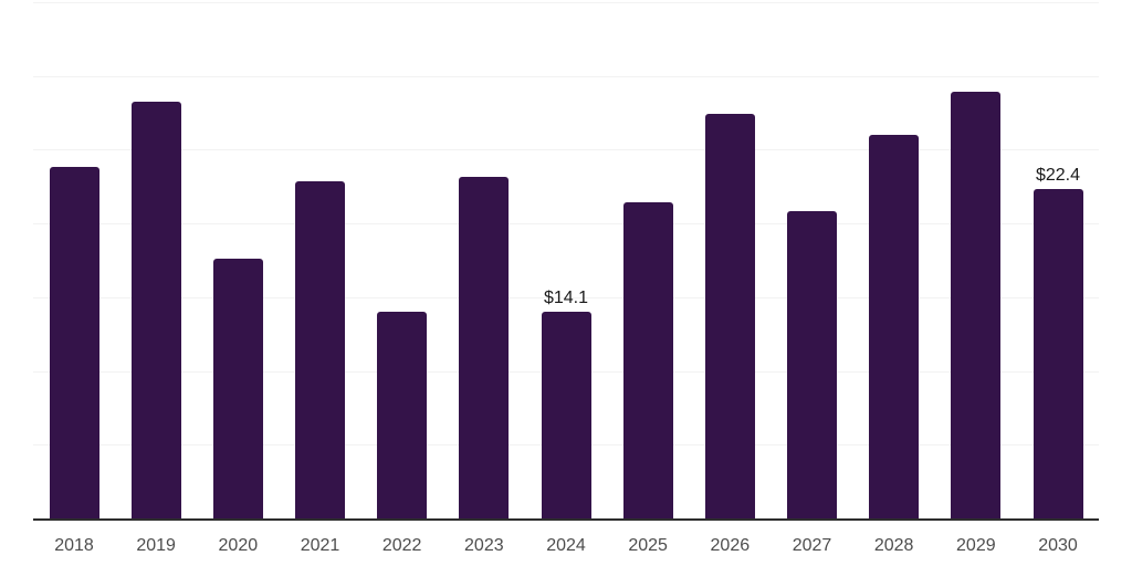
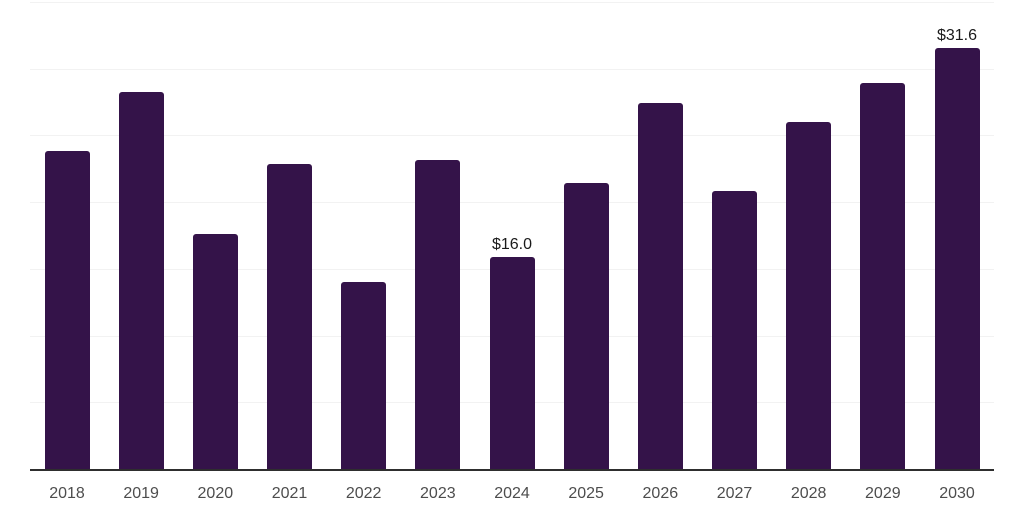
2024: $14.1 -> $16.0
2030: $22.4 -> $31.6
